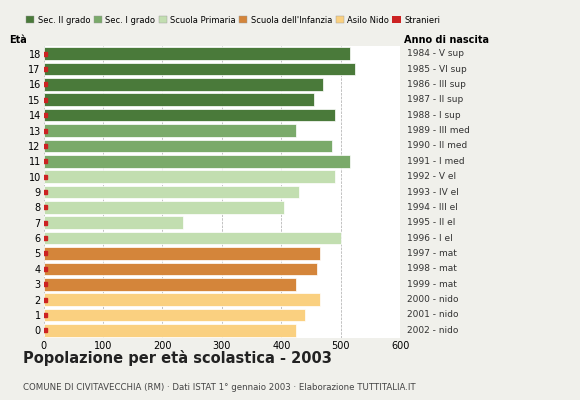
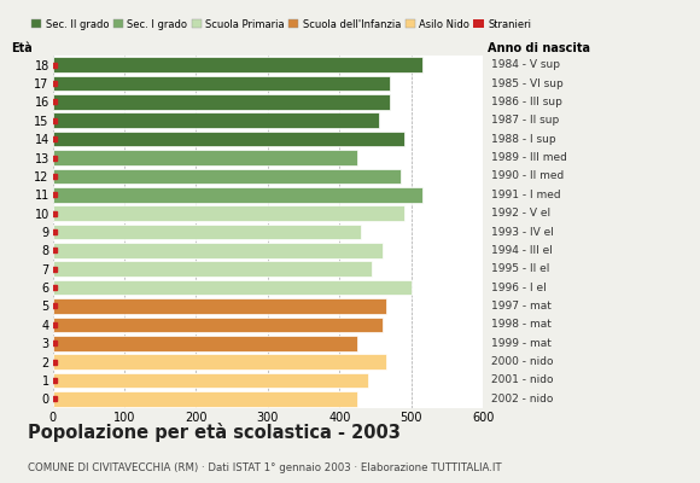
17: 524 -> 470
8: 404 -> 460
7: 234 -> 445
